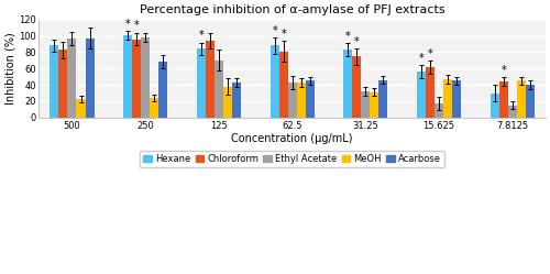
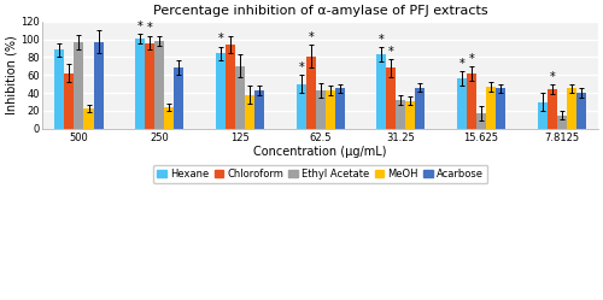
Chloroform/500: 83 -> 62
Hexane/62.5: 88 -> 50
Chloroform/31.25: 75 -> 68
